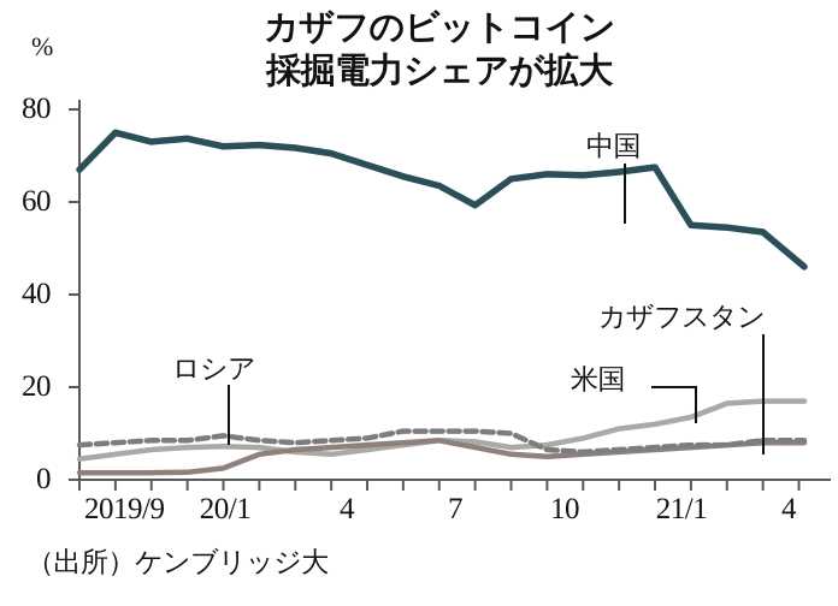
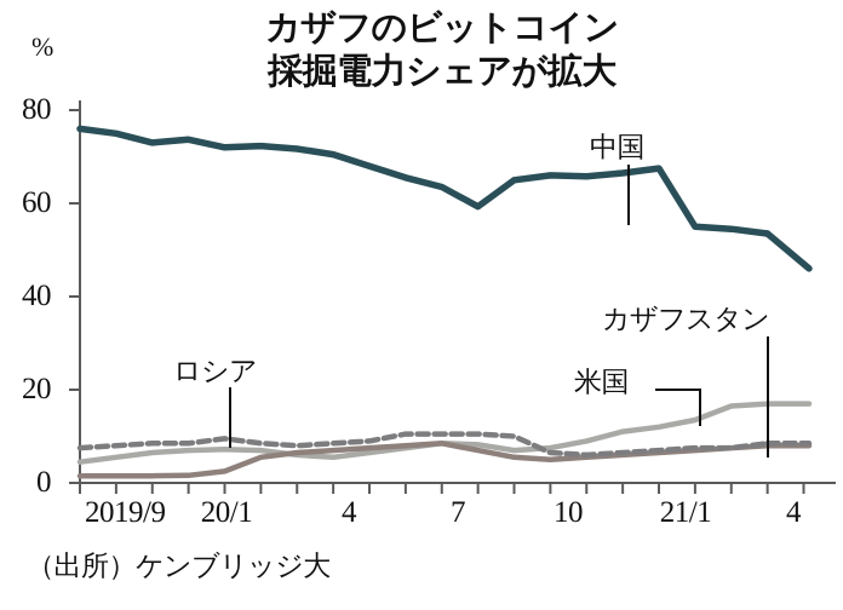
中国/2019/9: 67 -> 76
